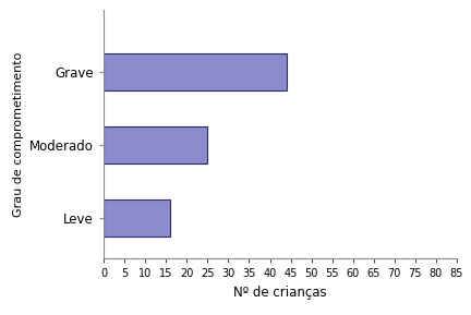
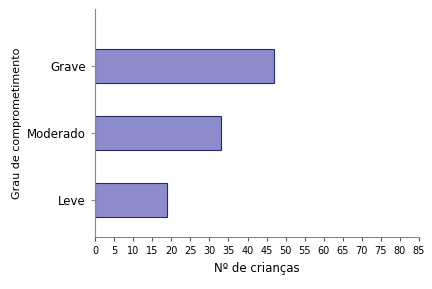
Grave: 44 -> 47
Moderado: 25 -> 33
Leve: 16 -> 19
